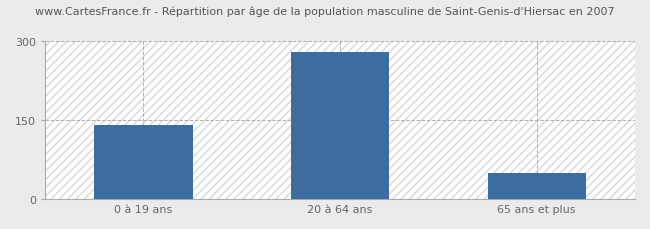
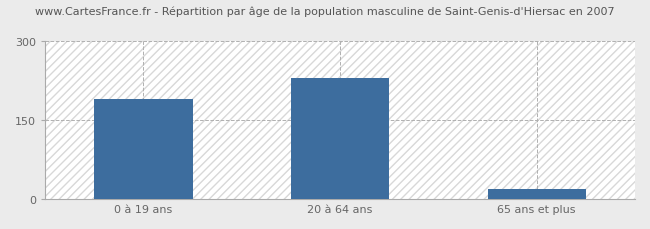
0 à 19 ans: 140 -> 190
20 à 64 ans: 280 -> 230
65 ans et plus: 50 -> 20
